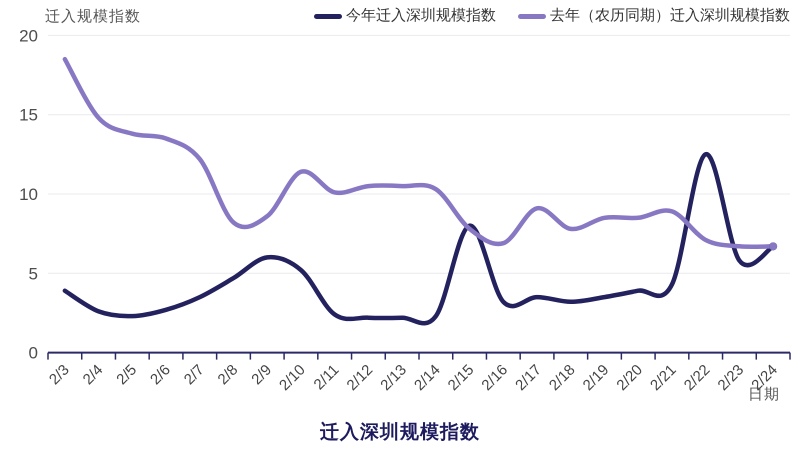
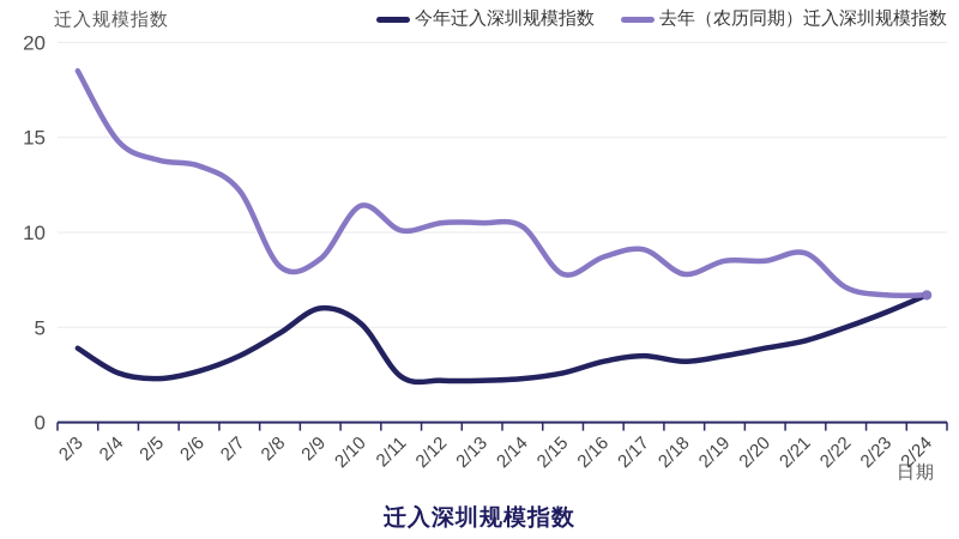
今年迁入深圳规模指数/2/15: 8.0 -> 2.6
去年（农历同期）迁入深圳规模指数/2/16: 6.9 -> 8.7
今年迁入深圳规模指数/2/22: 12.5 -> 5.0
